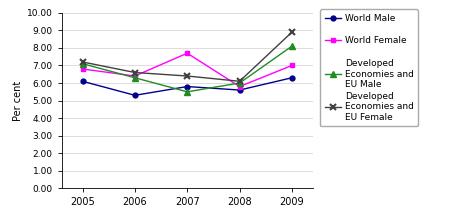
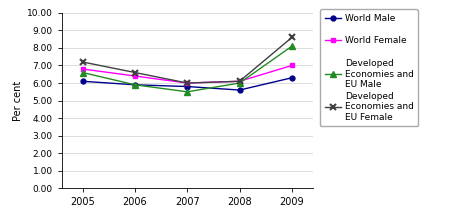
Developed Economies and EU Male/2005: 7.1 -> 6.6
World Male/2006: 5.3 -> 5.9
Developed Economies and EU Male/2006: 6.3 -> 5.9
World Female/2007: 7.7 -> 6.0
Developed Economies and EU Female/2007: 6.4 -> 6.0
World Female/2008: 5.8 -> 6.1
Developed Economies and EU Female/2009: 8.9 -> 8.6
